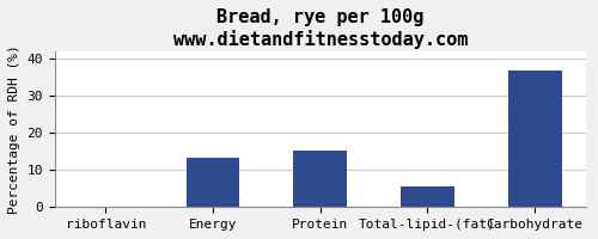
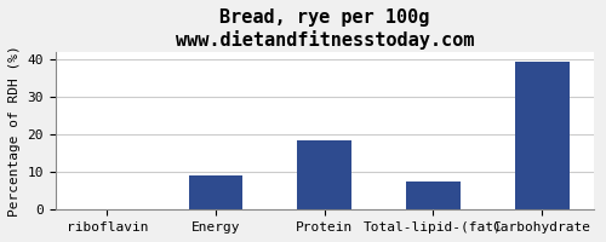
Energy: 13.3 -> 9.0
Protein: 15.2 -> 18.5
Total-lipid-(fat): 5.6 -> 7.5
Carbohydrate: 37.0 -> 39.5
